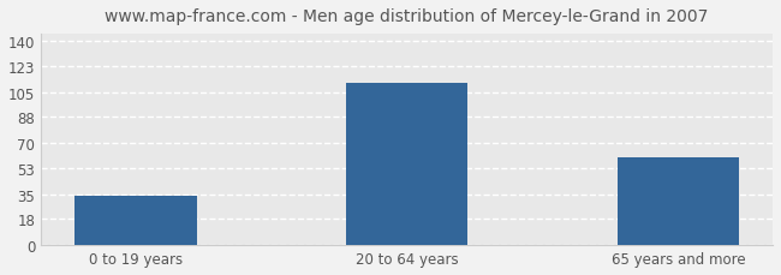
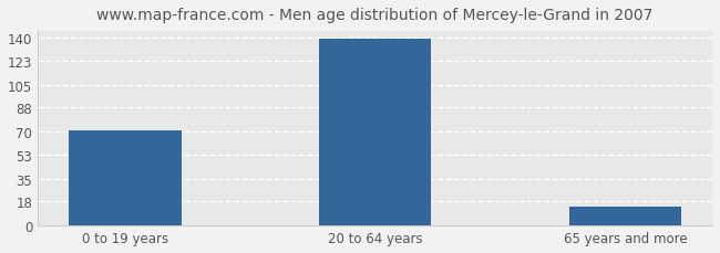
0 to 19 years: 34 -> 71
20 to 64 years: 111 -> 139
65 years and more: 60 -> 14
